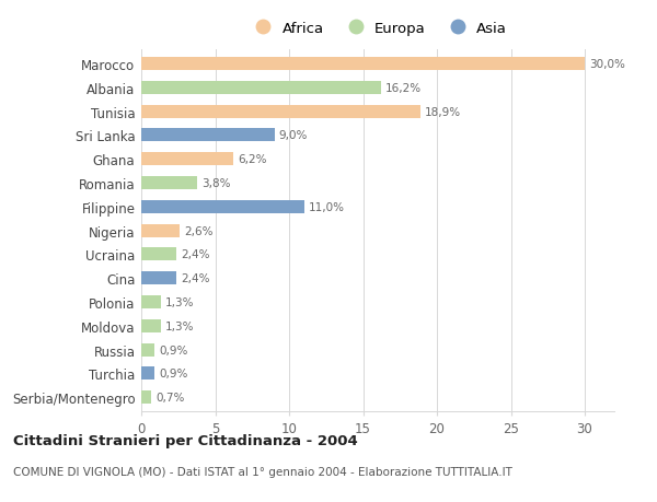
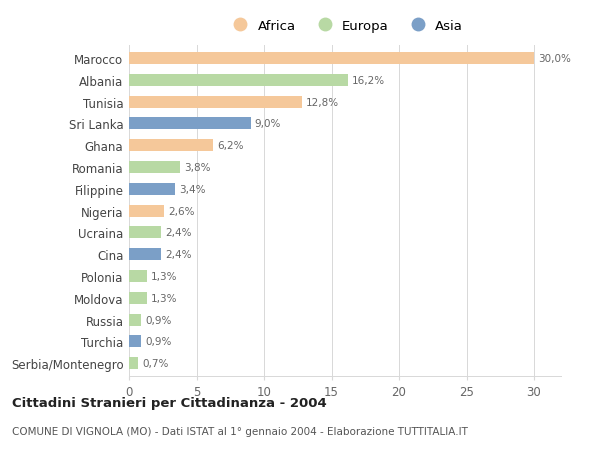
Tunisia: 18,9% -> 12,8%
Filippine: 11,0% -> 3,4%
